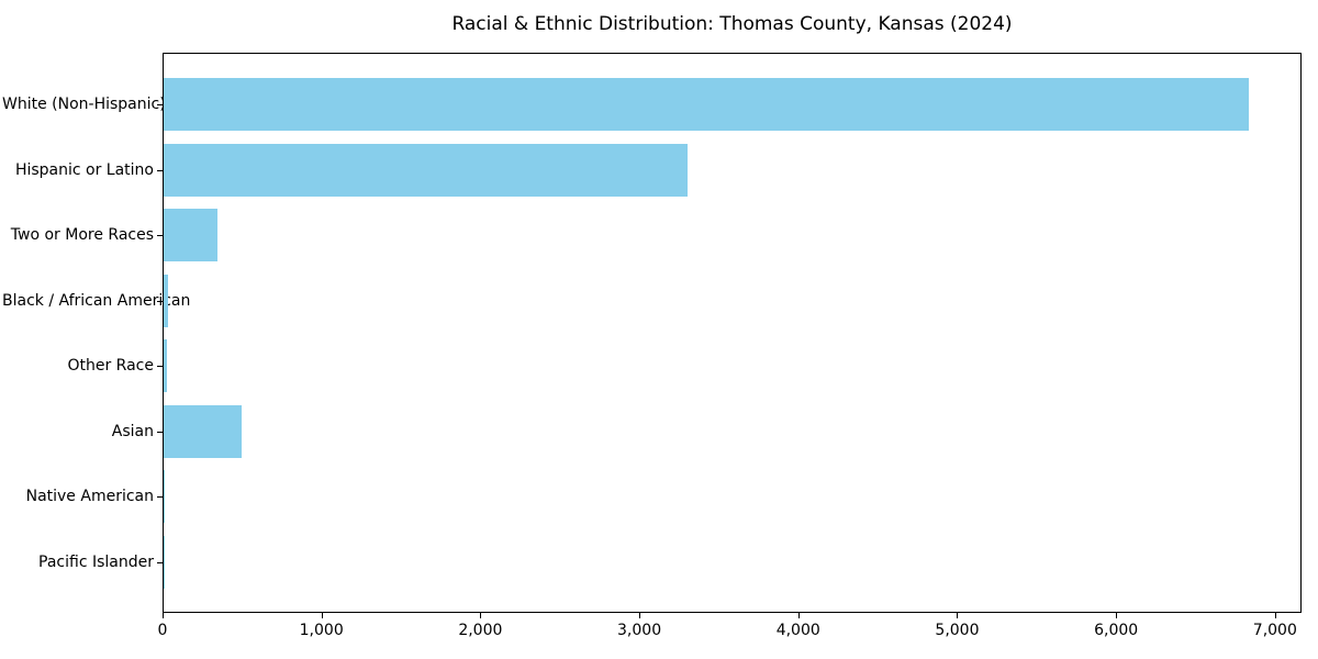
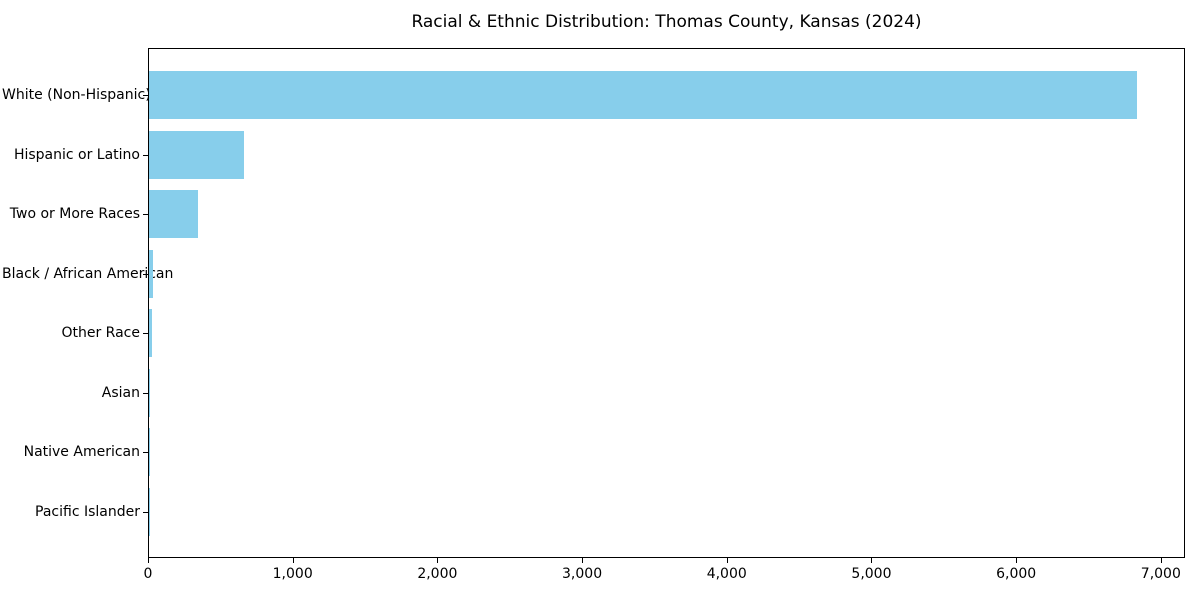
Hispanic or Latino: 3300 -> 660
Asian: 490 -> 10
